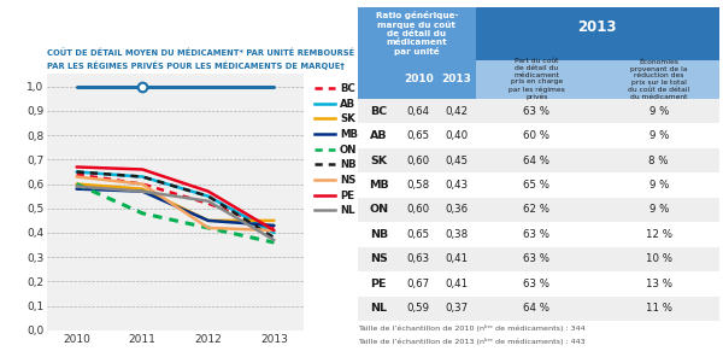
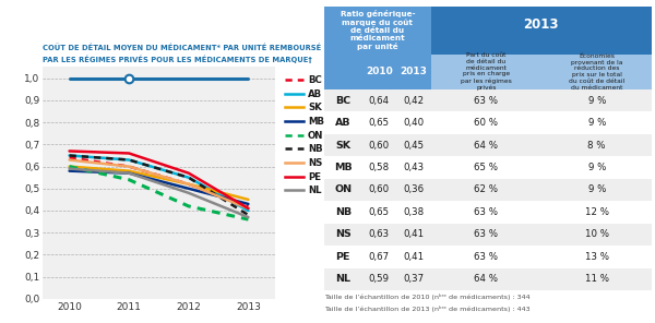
ON/2011: 0,48 -> 0,54
SK/2012: 0,45 -> 0,52
MB/2012: 0,45 -> 0,50
NS/2012: 0,42 -> 0,52
NL/2012: 0,53 -> 0,48
